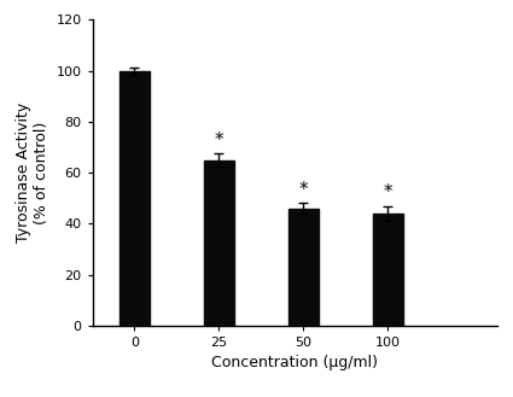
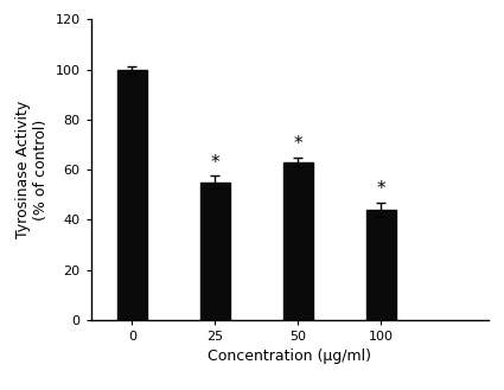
25: 65 -> 55
50: 46 -> 63
